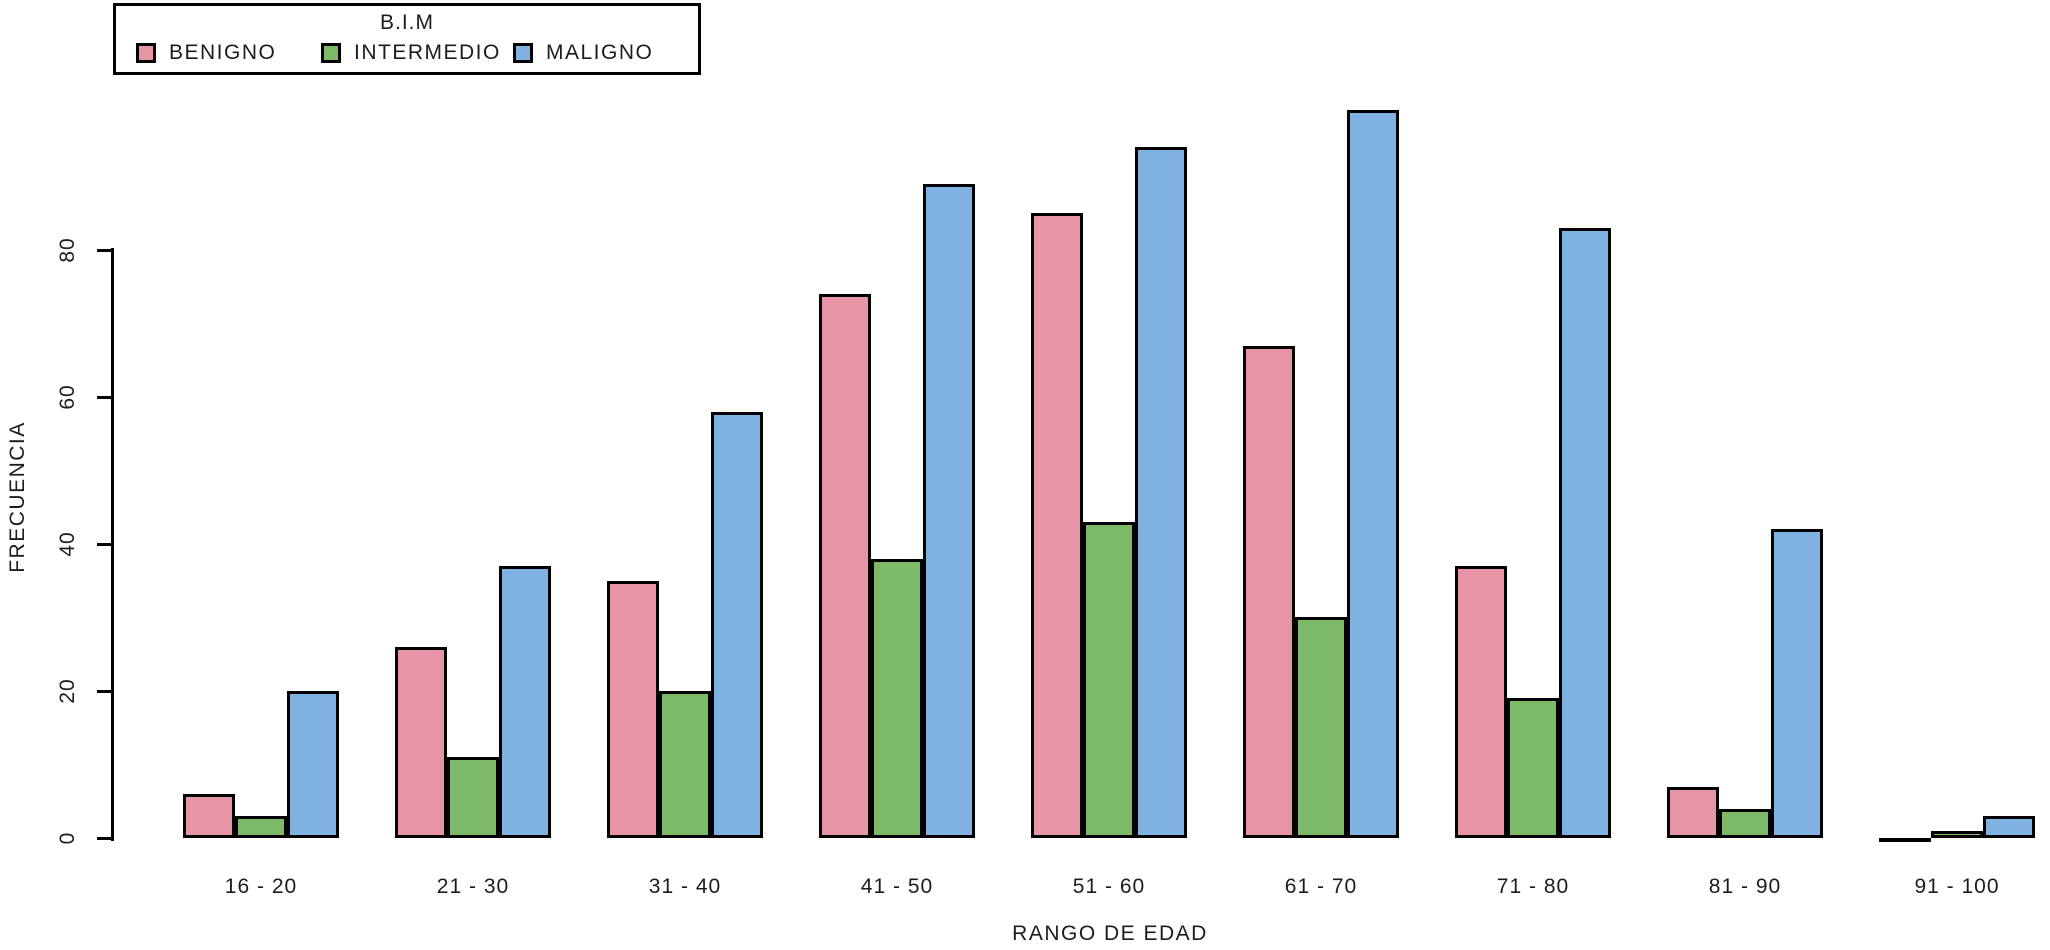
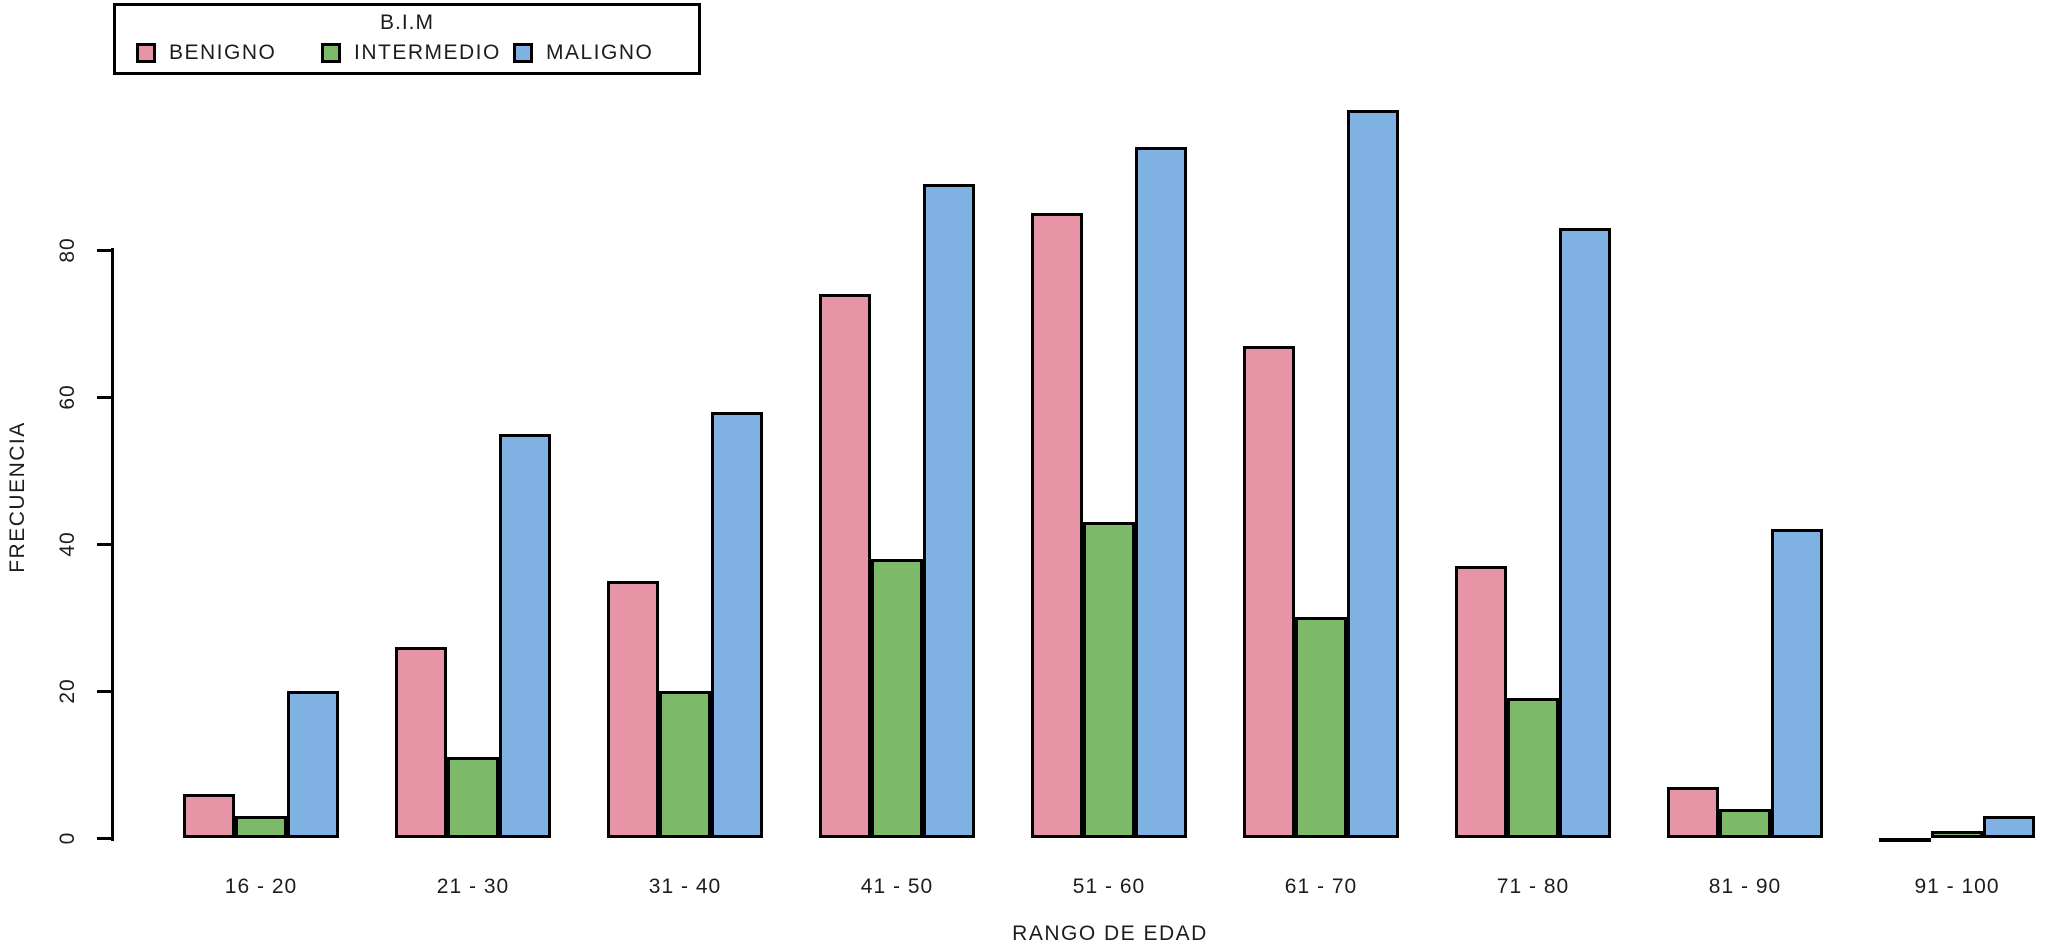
MALIGNO/21 - 30: 37 -> 55
